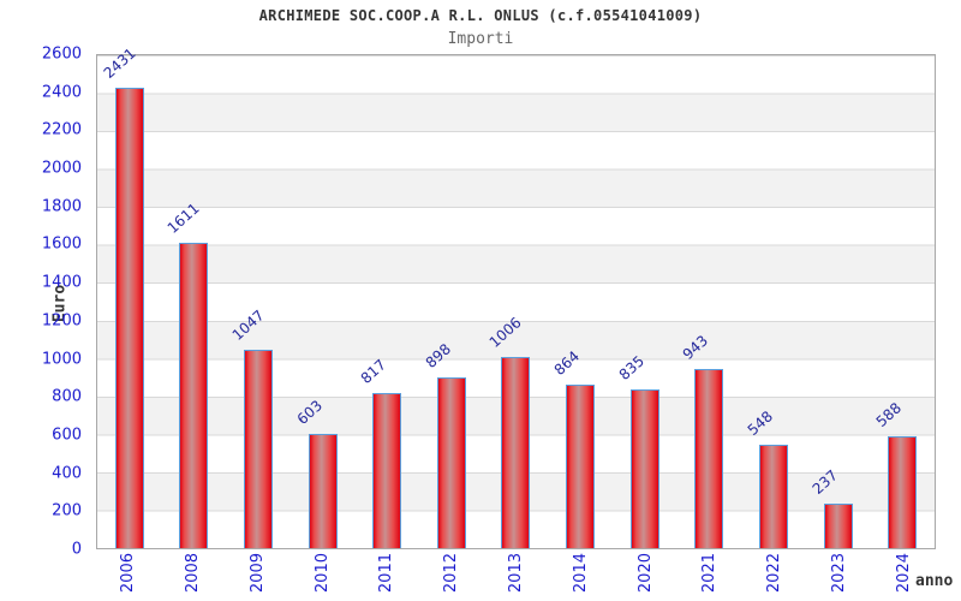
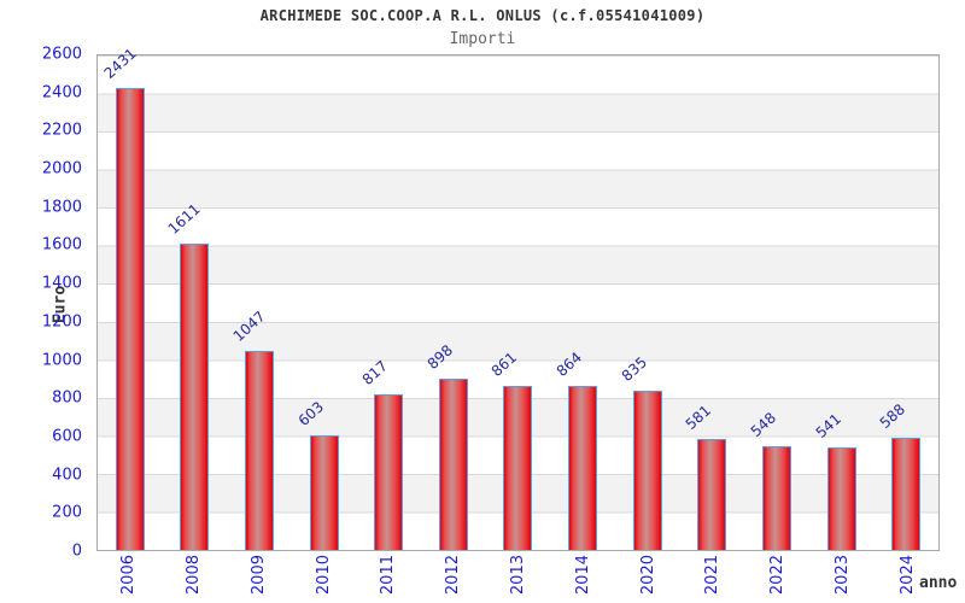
2013: 1006 -> 861
2021: 943 -> 581
2023: 237 -> 541
